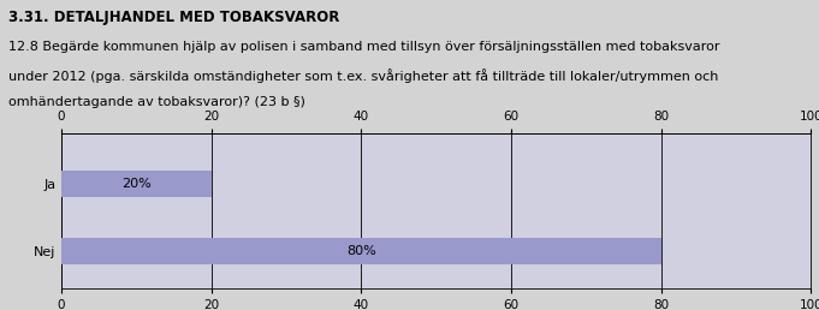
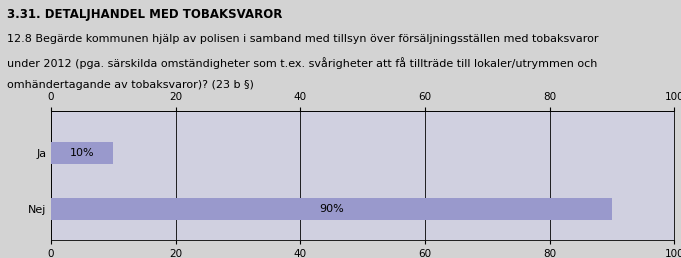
Ja: 20% -> 10%
Nej: 80% -> 90%
